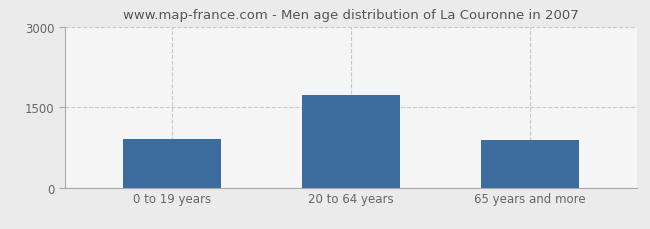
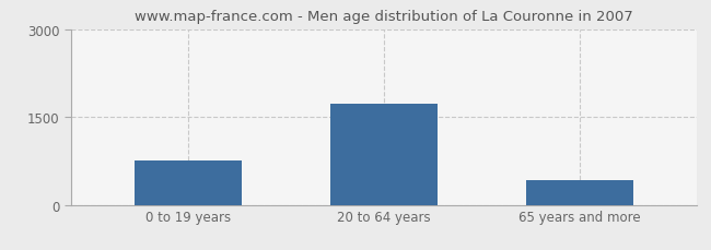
0 to 19 years: 900 -> 750
65 years and more: 880 -> 430
